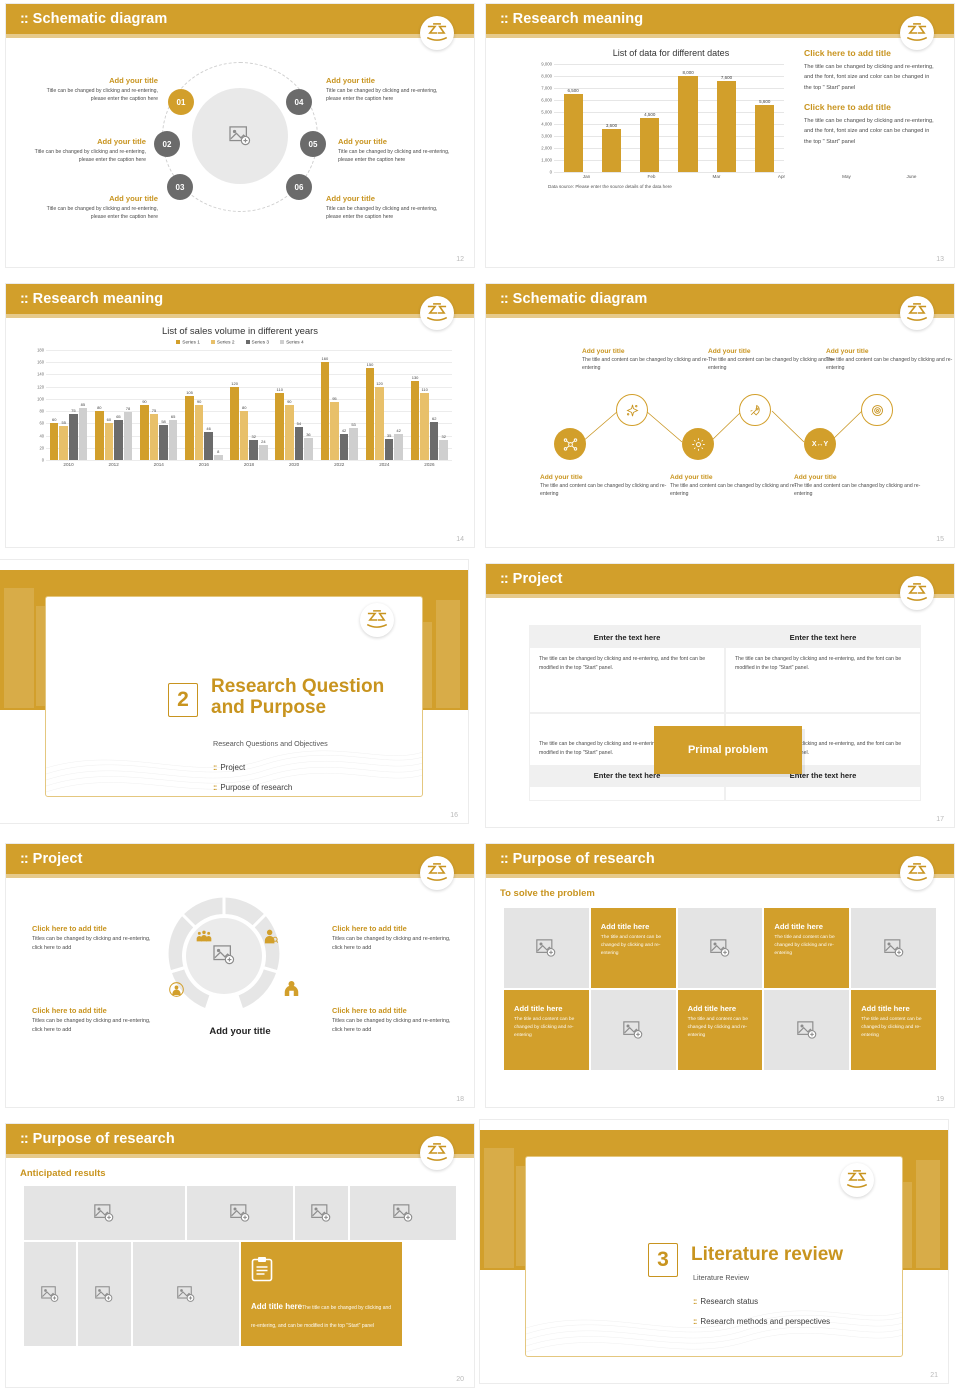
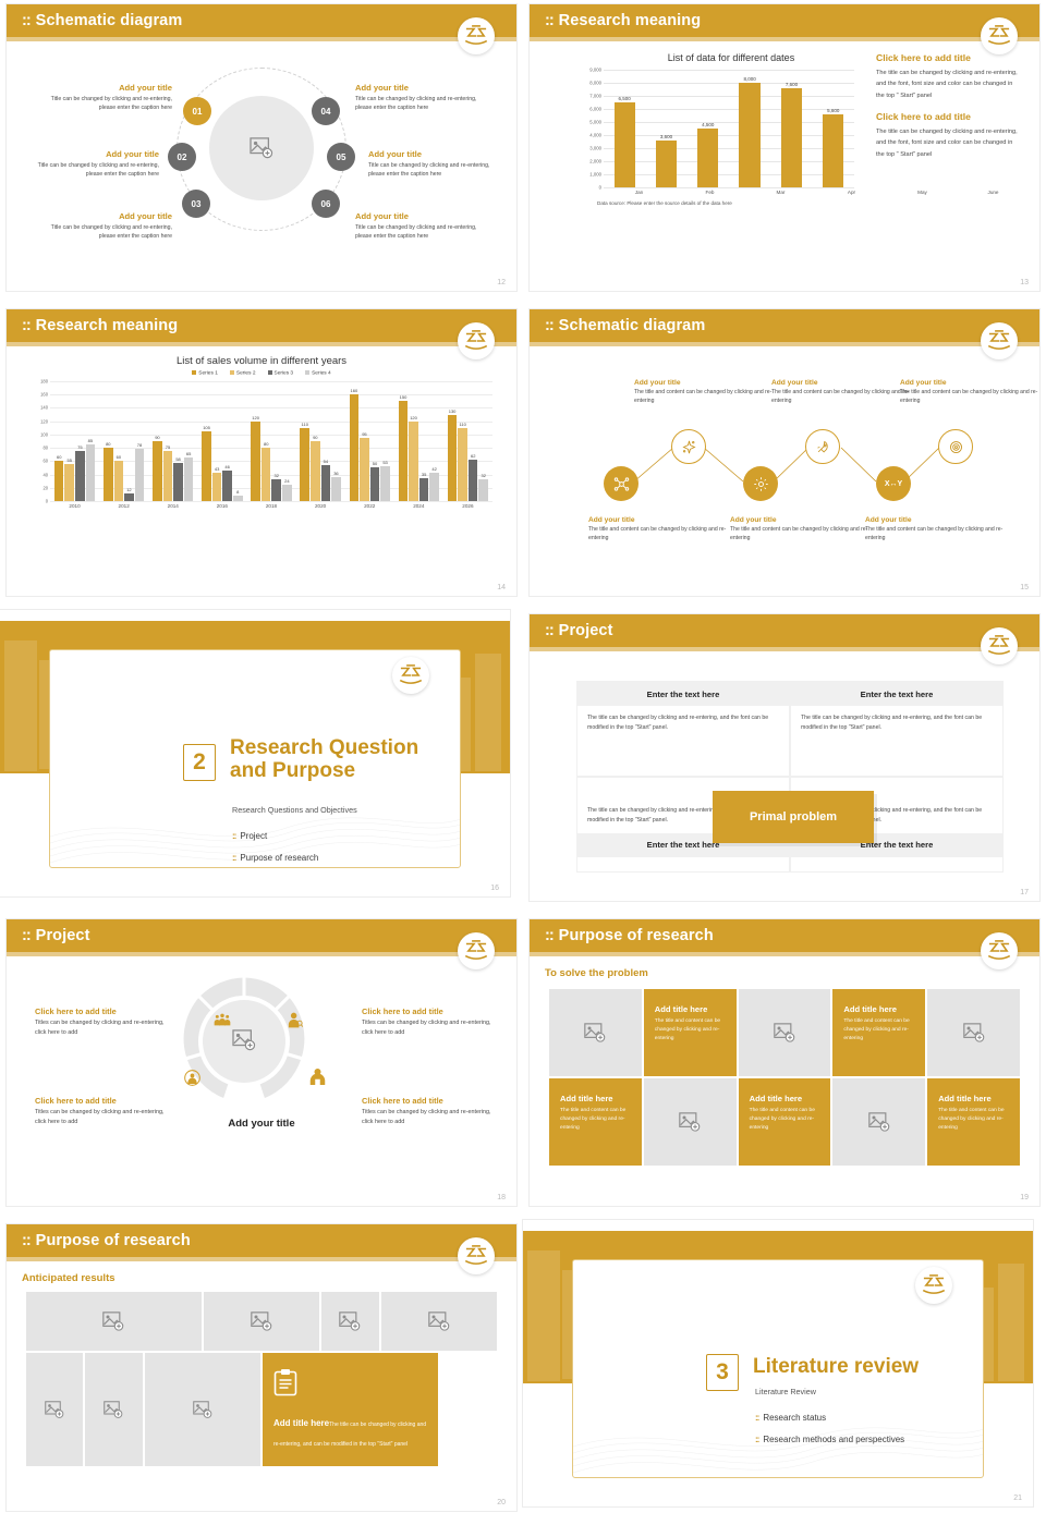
List of sales volume in different years/Series 3/2012: 65 -> 12
List of sales volume in different years/Series 2/2016: 90 -> 43
List of sales volume in different years/Series 3/2022: 42 -> 50
